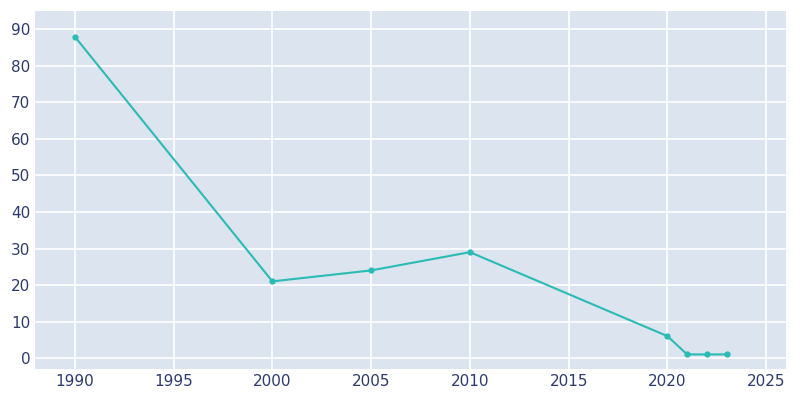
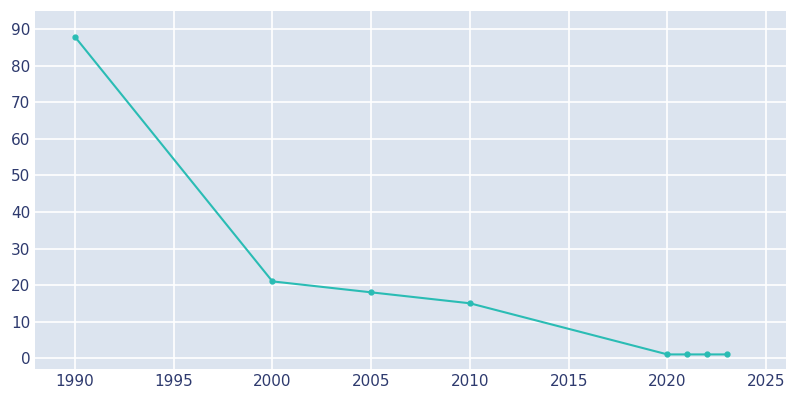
2005: 24 -> 18
2010: 29 -> 15
2020: 6 -> 1
